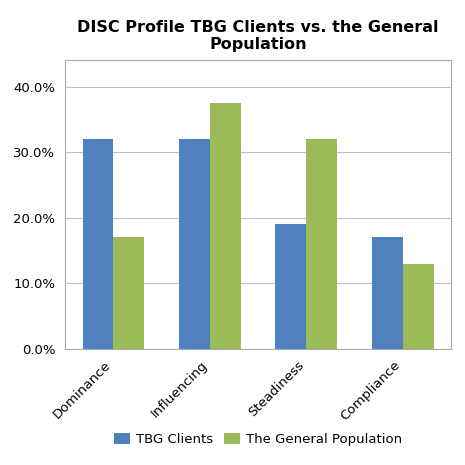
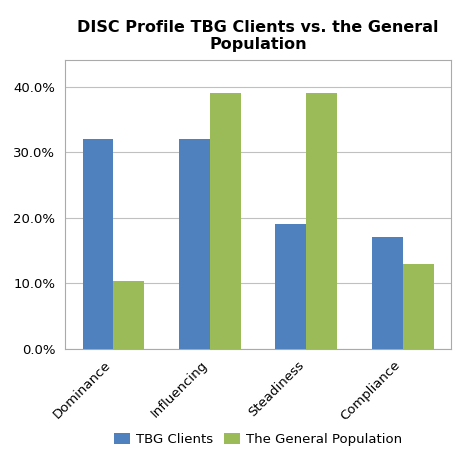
The General Population/Dominance: 17.0% -> 10.4%
The General Population/Influencing: 37.5% -> 39.0%
The General Population/Steadiness: 32.0% -> 39.0%
